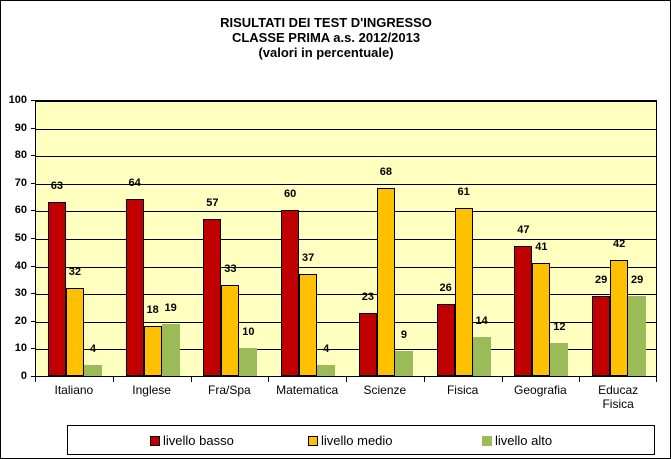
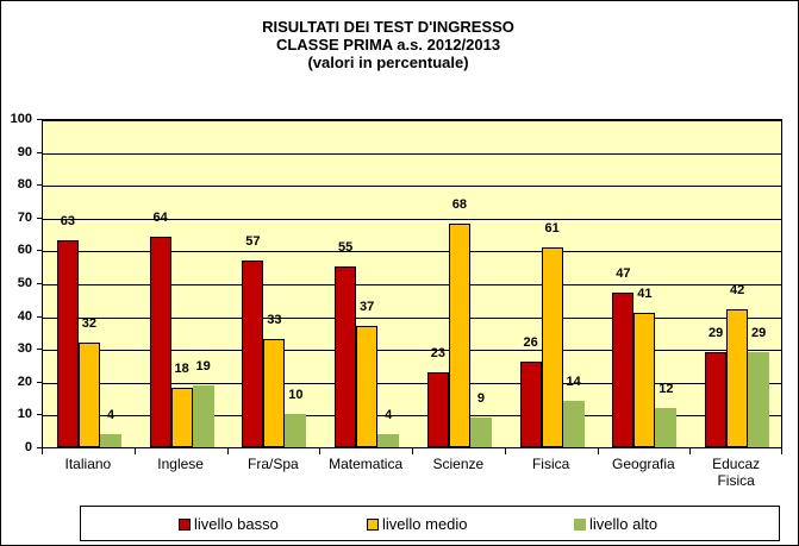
livello basso/Matematica: 60 -> 55
